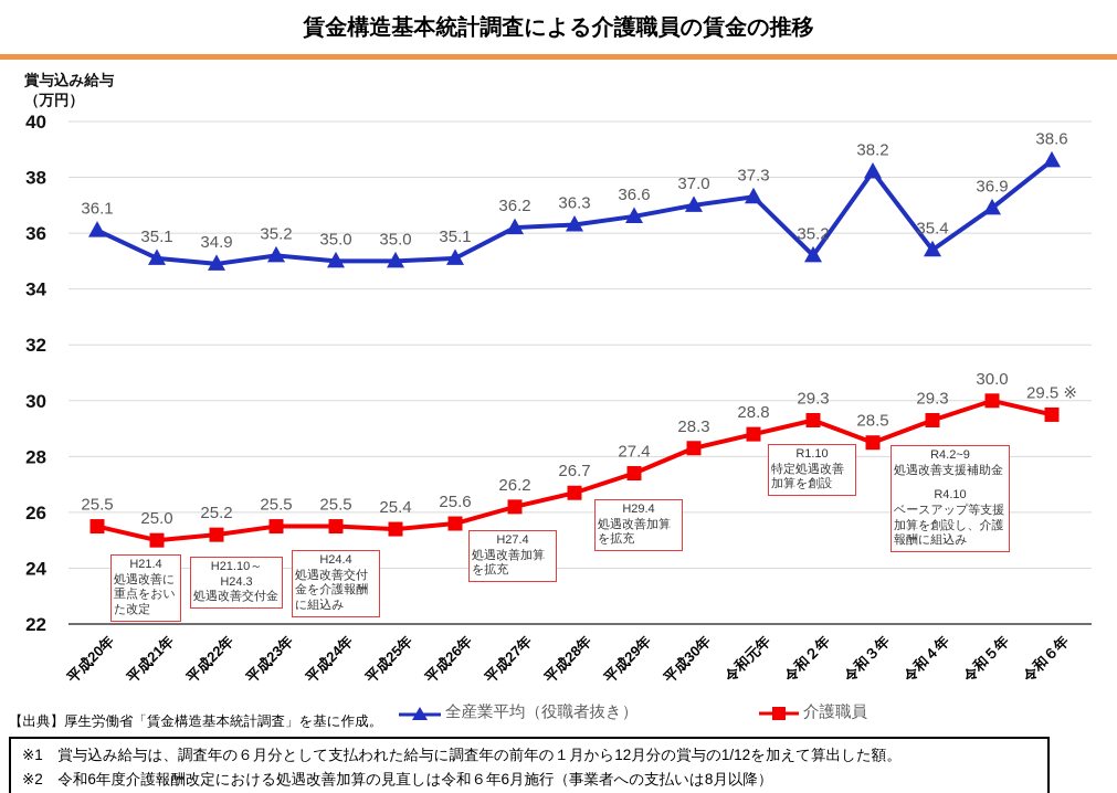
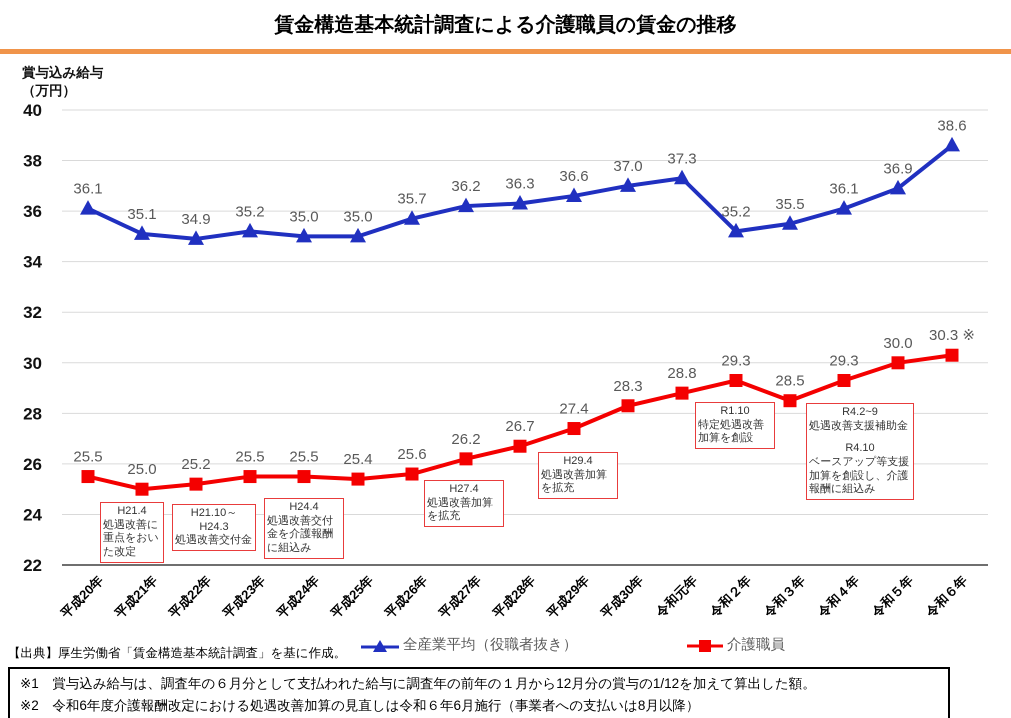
全産業平均（役職者抜き）/平成26年: 35.1 -> 35.7
全産業平均（役職者抜き）/令和３年: 38.2 -> 35.5
全産業平均（役職者抜き）/令和４年: 35.4 -> 36.1
介護職員/令和６年: 29.5 -> 30.3
